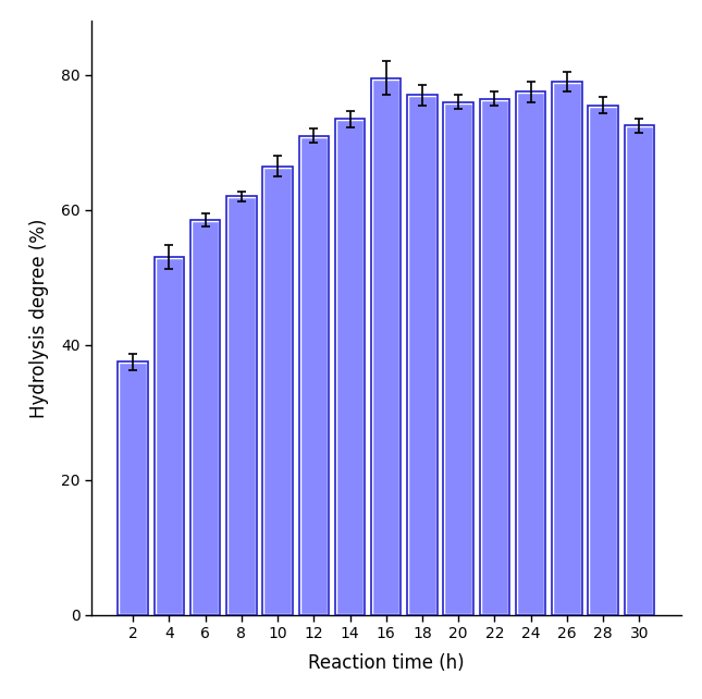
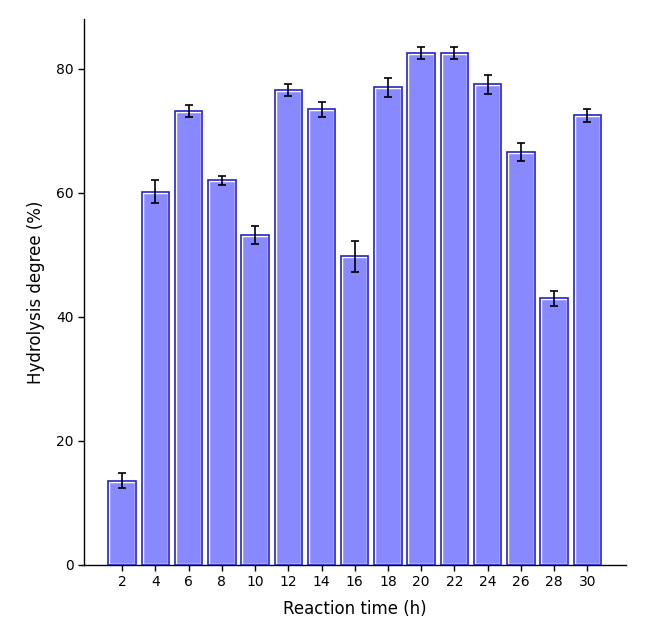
2: 37.5 -> 13.6
4: 53.0 -> 60.2
6: 58.5 -> 73.2
10: 66.5 -> 53.2
12: 71.0 -> 76.6
16: 79.5 -> 49.8
20: 76.0 -> 82.6
22: 76.5 -> 82.6
26: 79.0 -> 66.6
28: 75.5 -> 43.0
